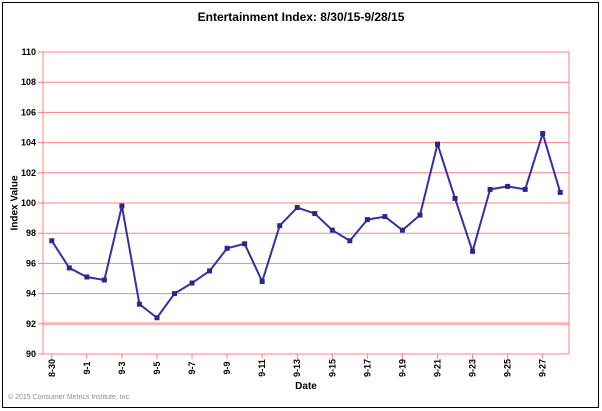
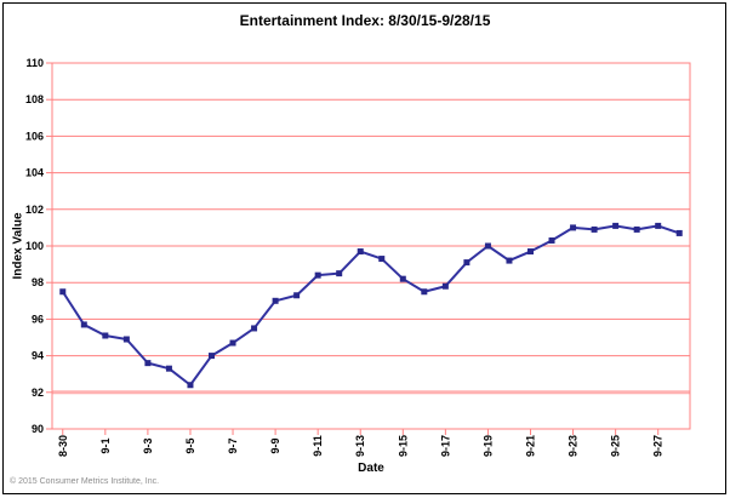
9-3: 99.8 -> 93.6
9-11: 94.8 -> 98.4
9-17: 98.9 -> 97.8
9-19: 98.2 -> 100.0
9-21: 103.9 -> 99.7
9-23: 96.8 -> 101.0
9-27: 104.6 -> 101.1
